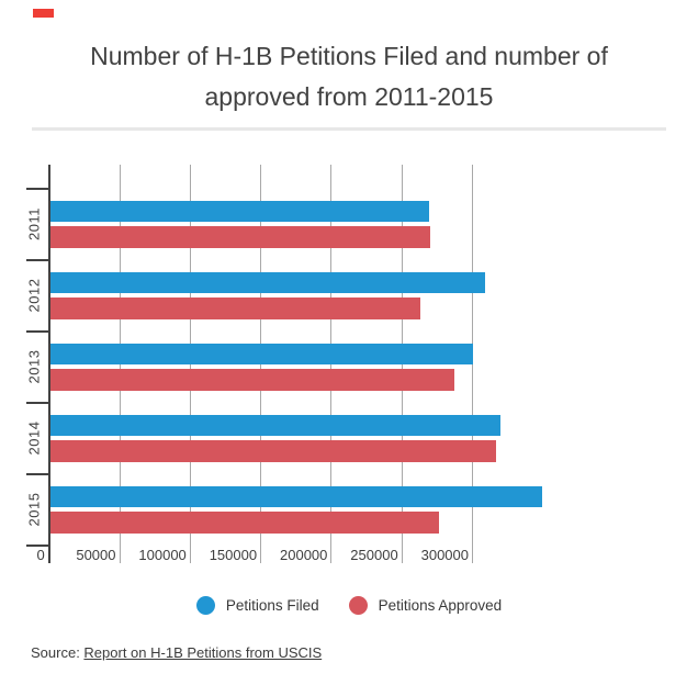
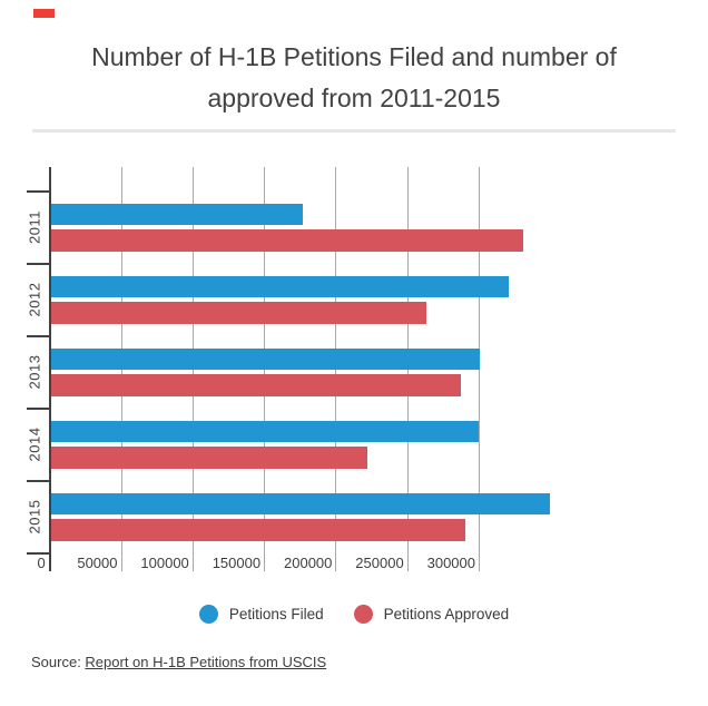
Petitions Filed/2011: 268000 -> 176000
Petitions Approved/2011: 270000 -> 330000
Petitions Filed/2012: 308000 -> 320000
Petitions Filed/2014: 319000 -> 299000
Petitions Approved/2014: 316000 -> 221000
Petitions Approved/2015: 275000 -> 290000
